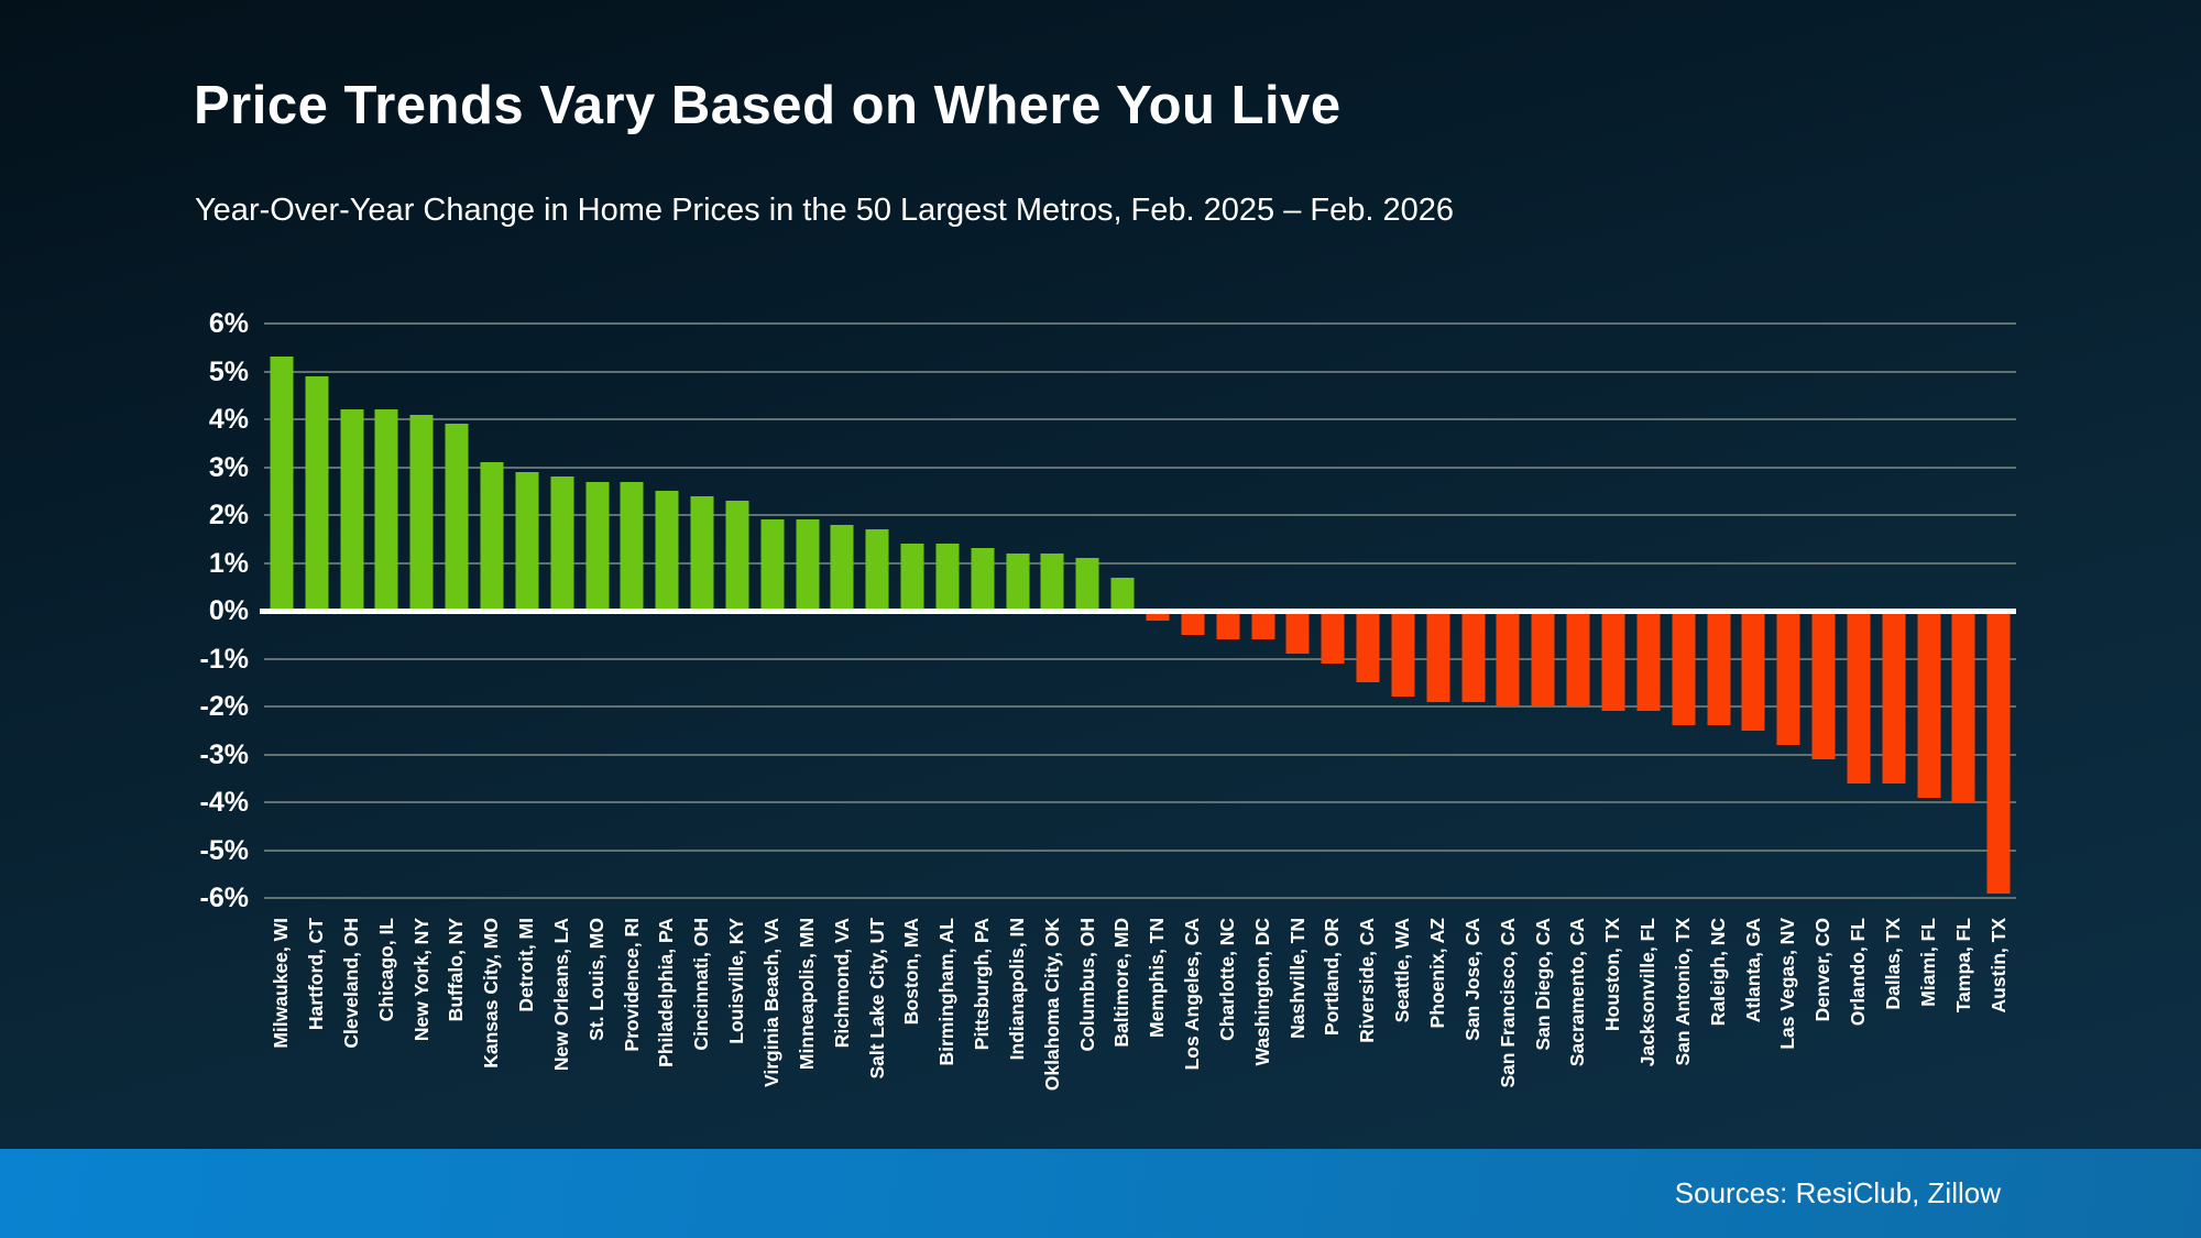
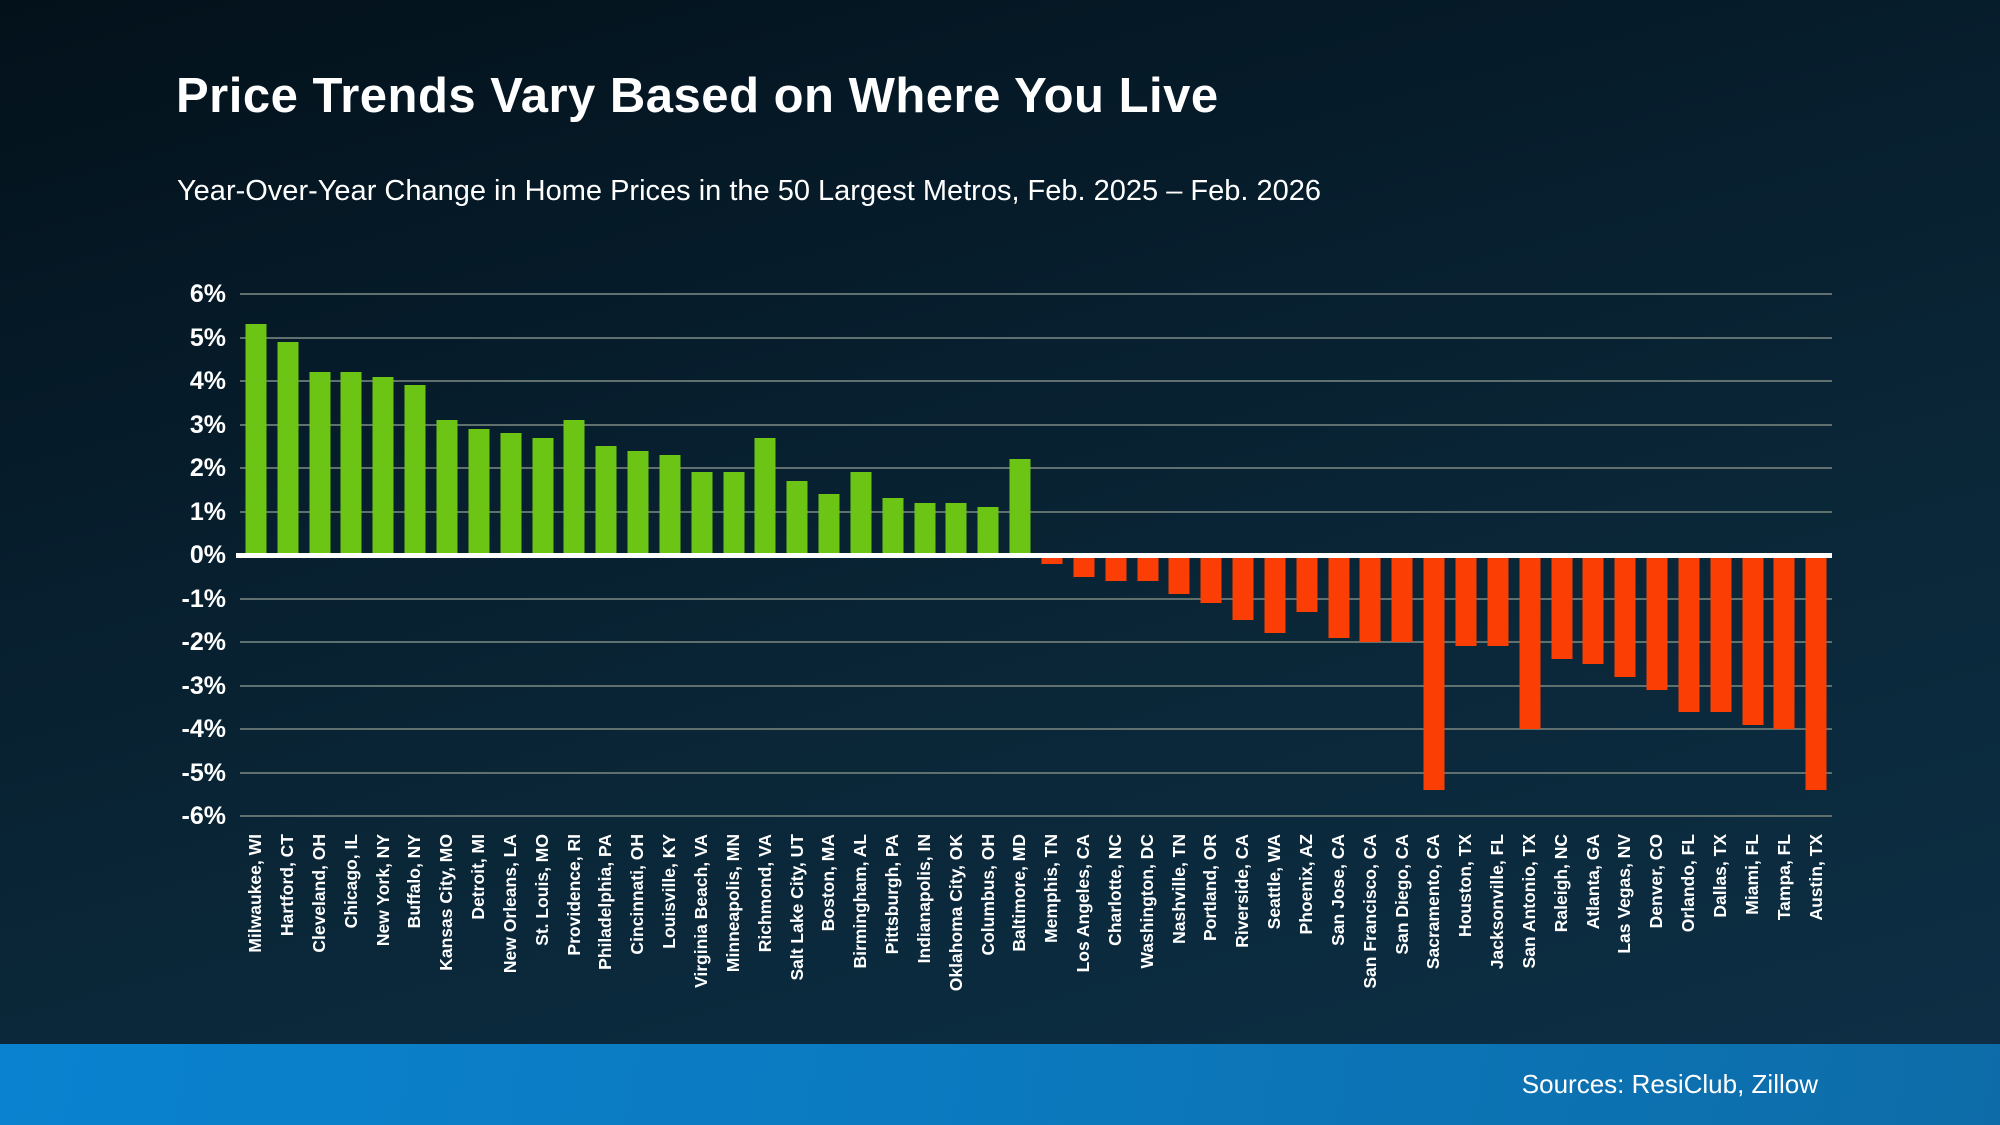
Providence, RI: 2.7% -> 3.1%
Richmond, VA: 1.8% -> 2.7%
Birmingham, AL: 1.4% -> 1.9%
Baltimore, MD: 0.7% -> 2.2%
Phoenix, AZ: -1.9% -> -1.3%
Sacramento, CA: -2.0% -> -5.4%
San Antonio, TX: -2.4% -> -4.0%
Austin, TX: -5.9% -> -5.4%
